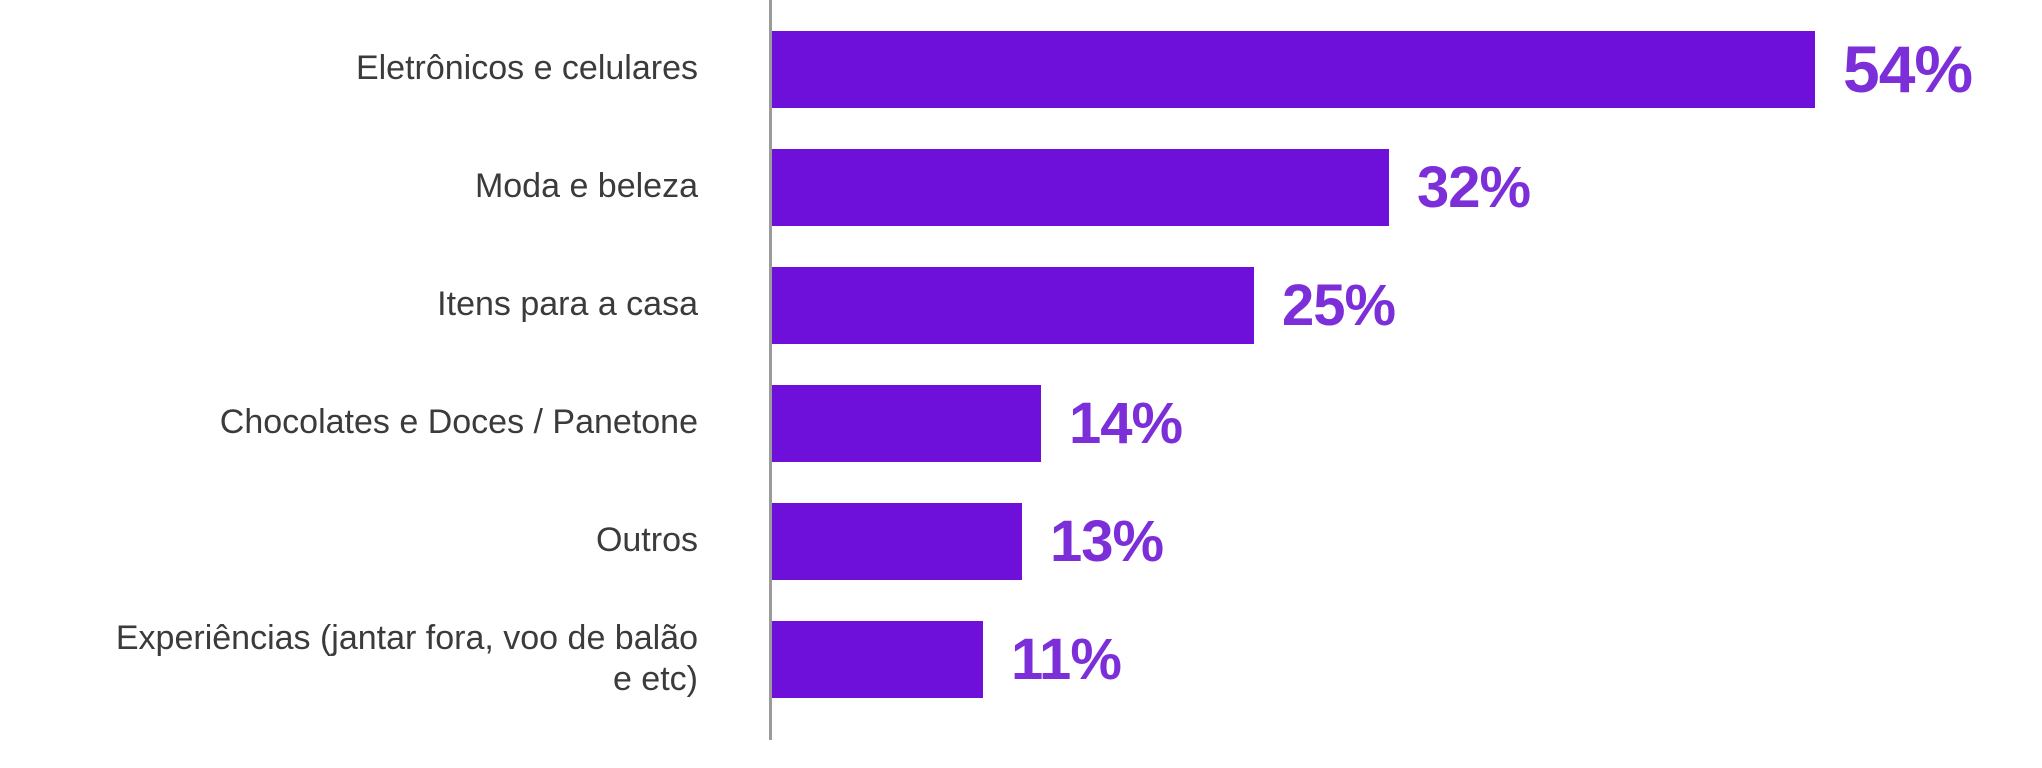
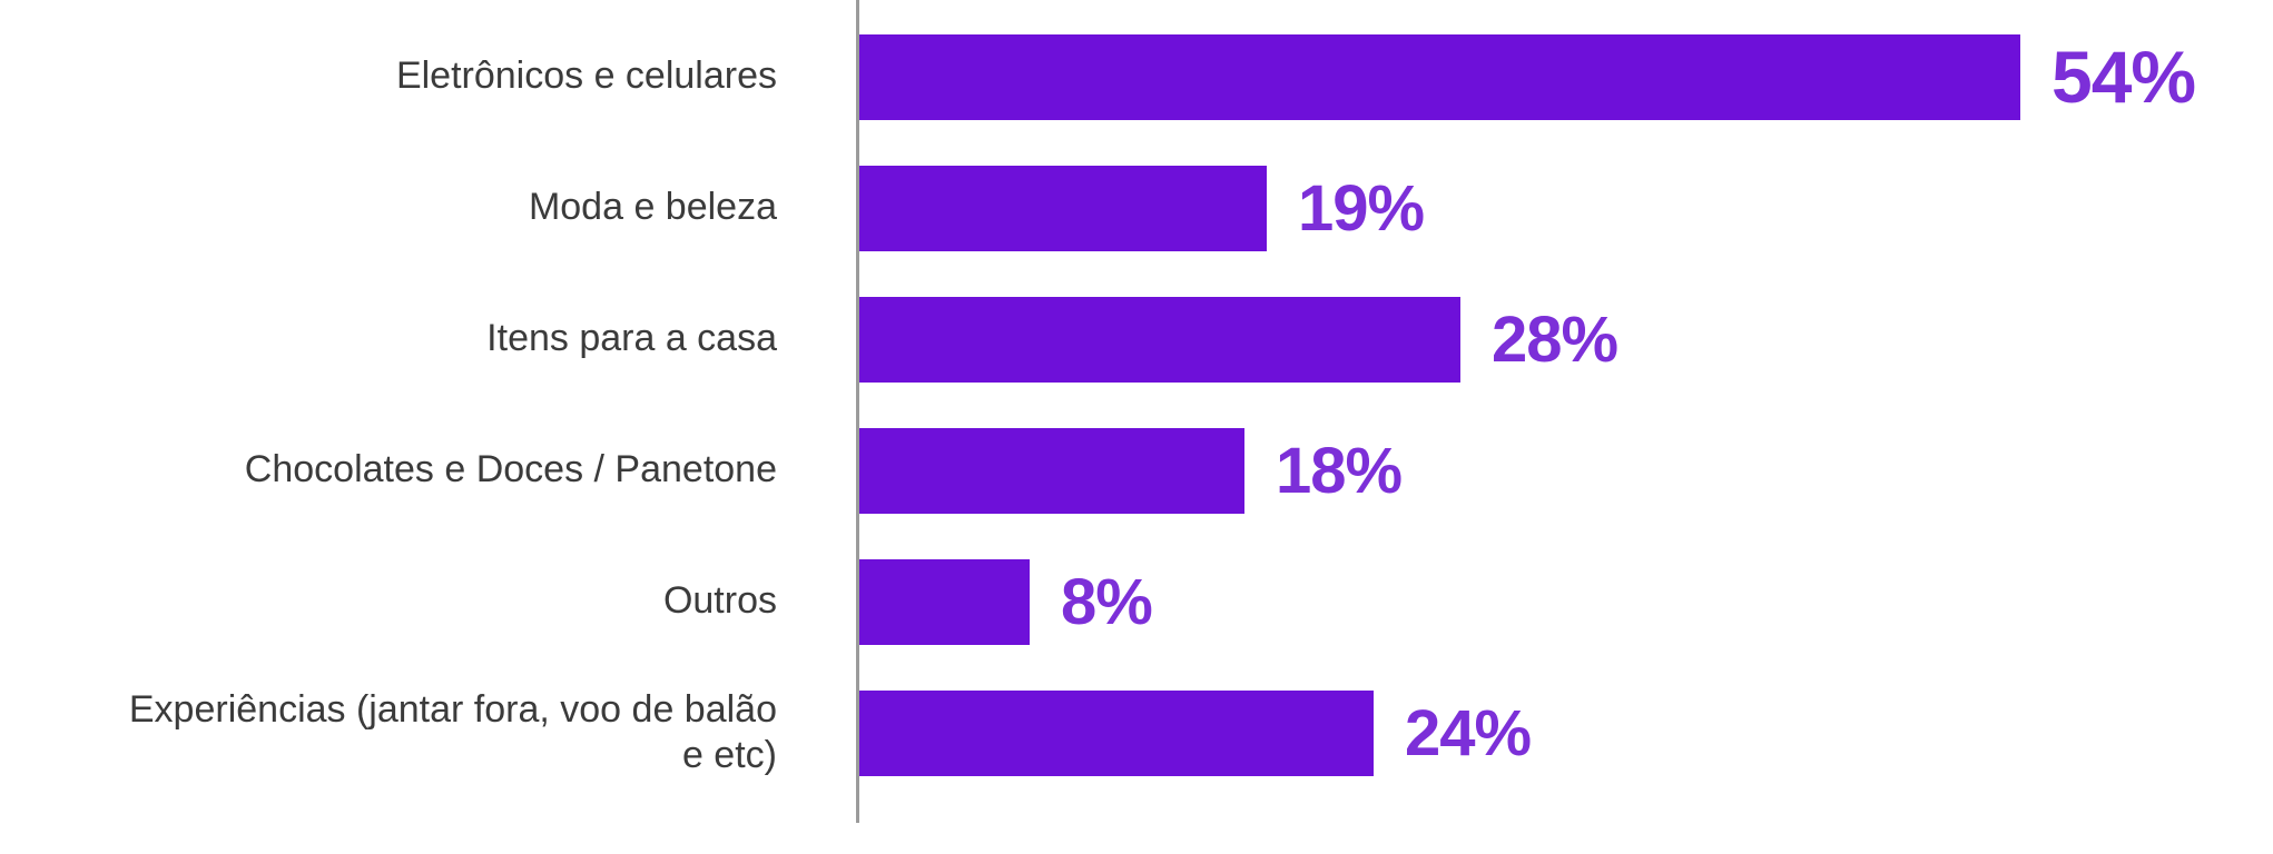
Moda e beleza: 32% -> 19%
Itens para a casa: 25% -> 28%
Chocolates e Doces / Panetone: 14% -> 18%
Outros: 13% -> 8%
Experiências (jantar fora, voo de balão e etc): 11% -> 24%
